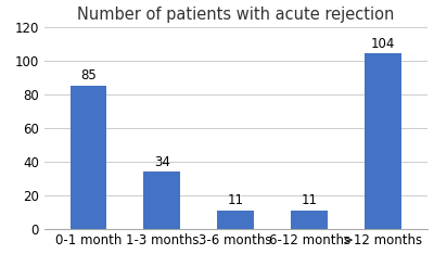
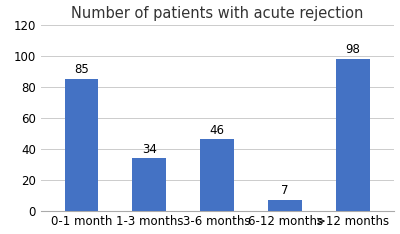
3-6 months: 11 -> 46
6-12 months: 11 -> 7
>12 months: 104 -> 98
